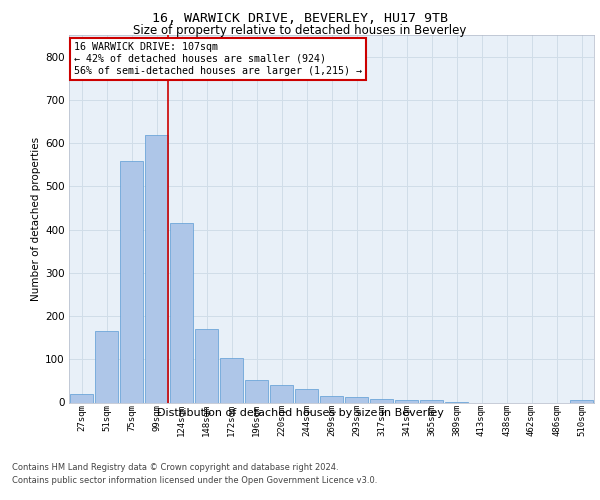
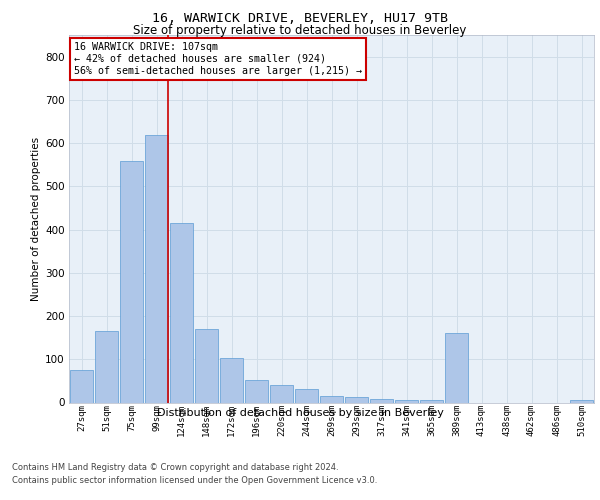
27sqm: 20 -> 75
389sqm: 1 -> 160
